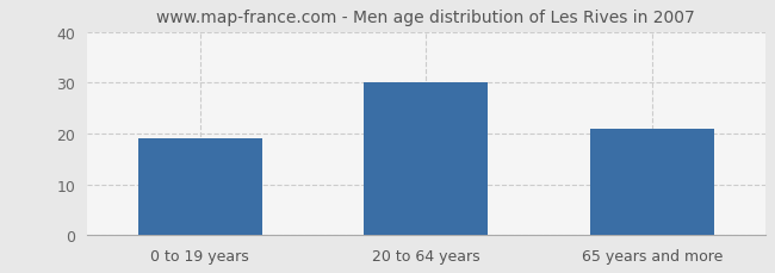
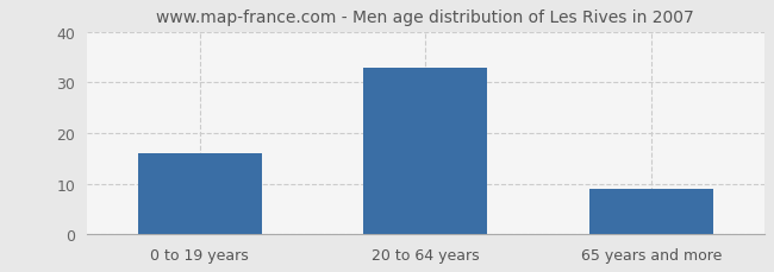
0 to 19 years: 19 -> 16
20 to 64 years: 30 -> 33
65 years and more: 21 -> 9
